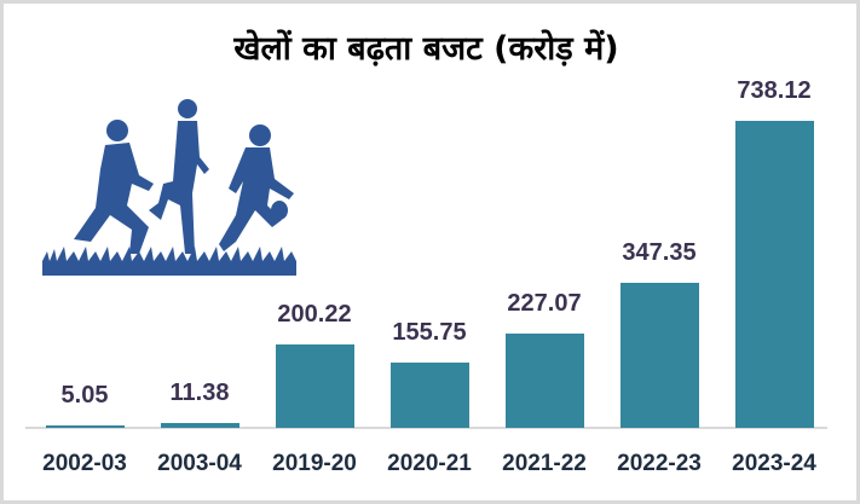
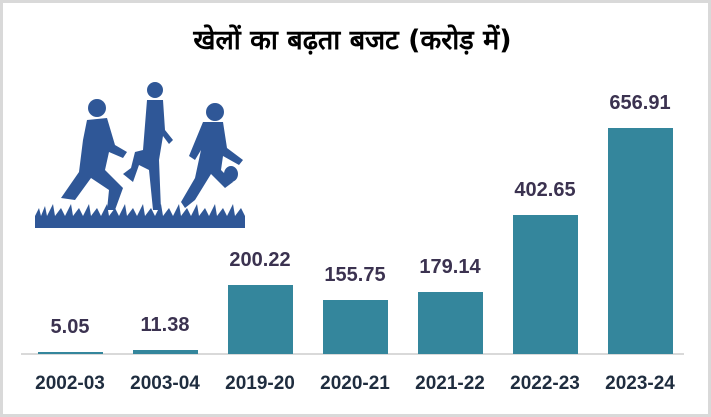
2021-22: 227.07 -> 179.14
2022-23: 347.35 -> 402.65
2023-24: 738.12 -> 656.91
